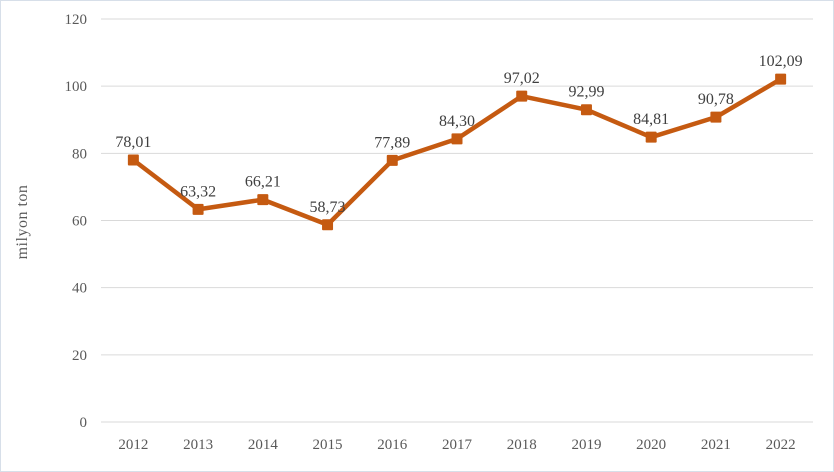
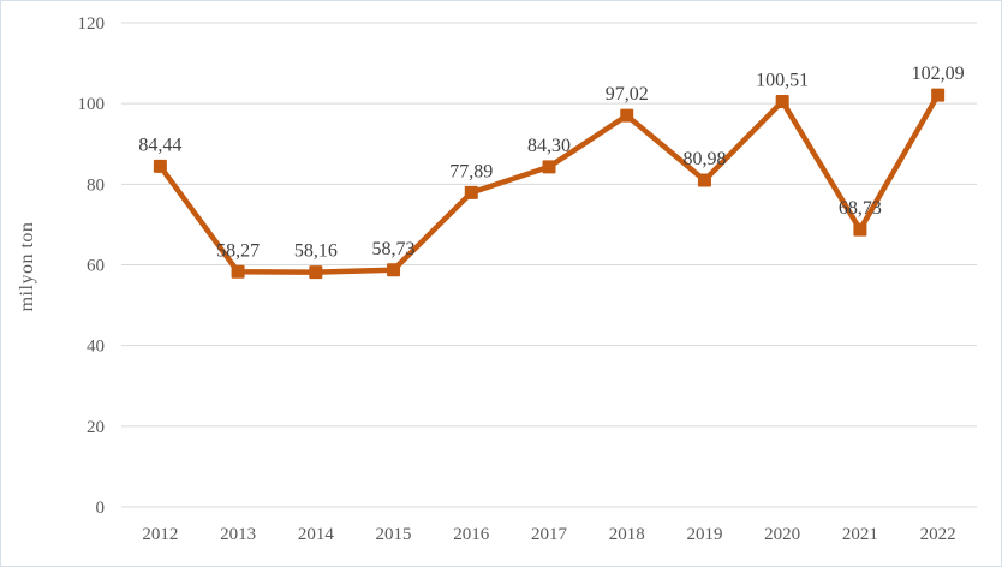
2012: 78,01 -> 84,44
2013: 63,32 -> 58,27
2014: 66,21 -> 58,16
2019: 92,99 -> 80,98
2020: 84,81 -> 100,51
2021: 90,78 -> 68,73
